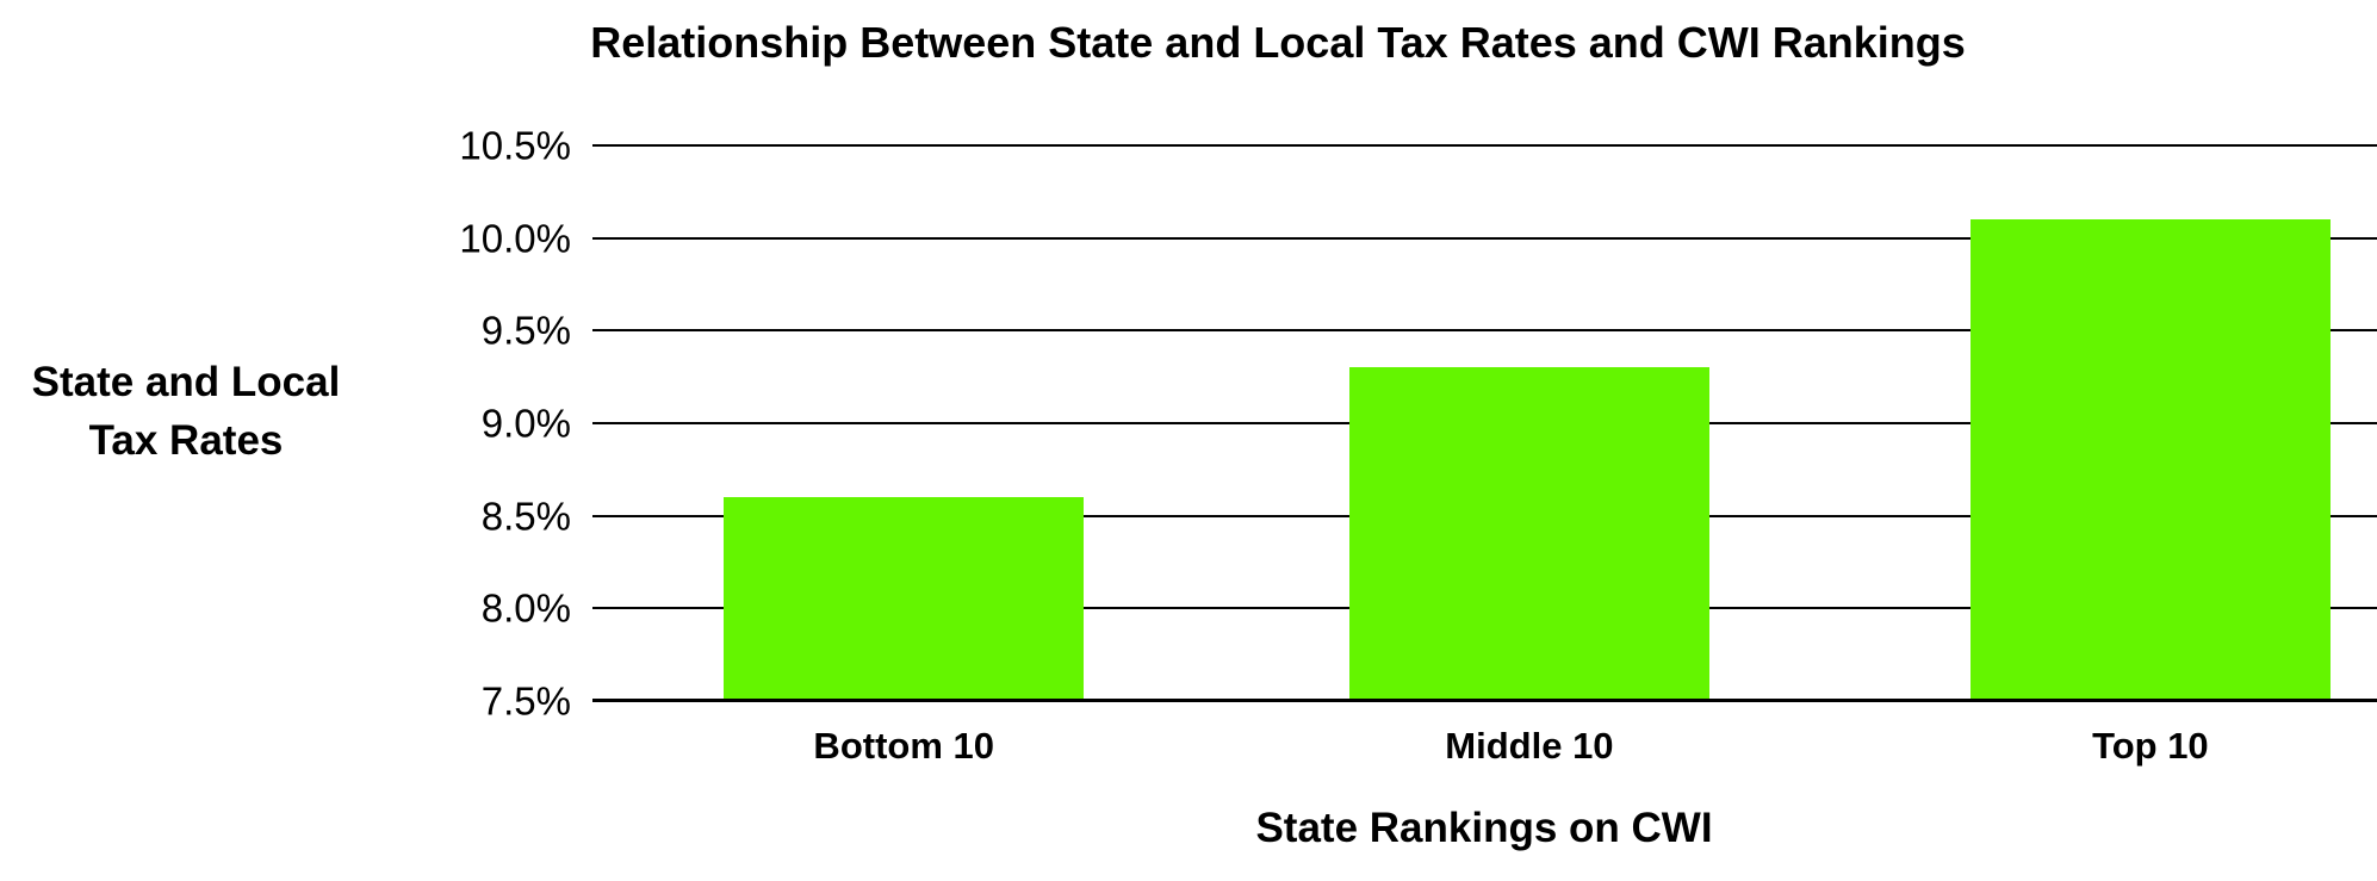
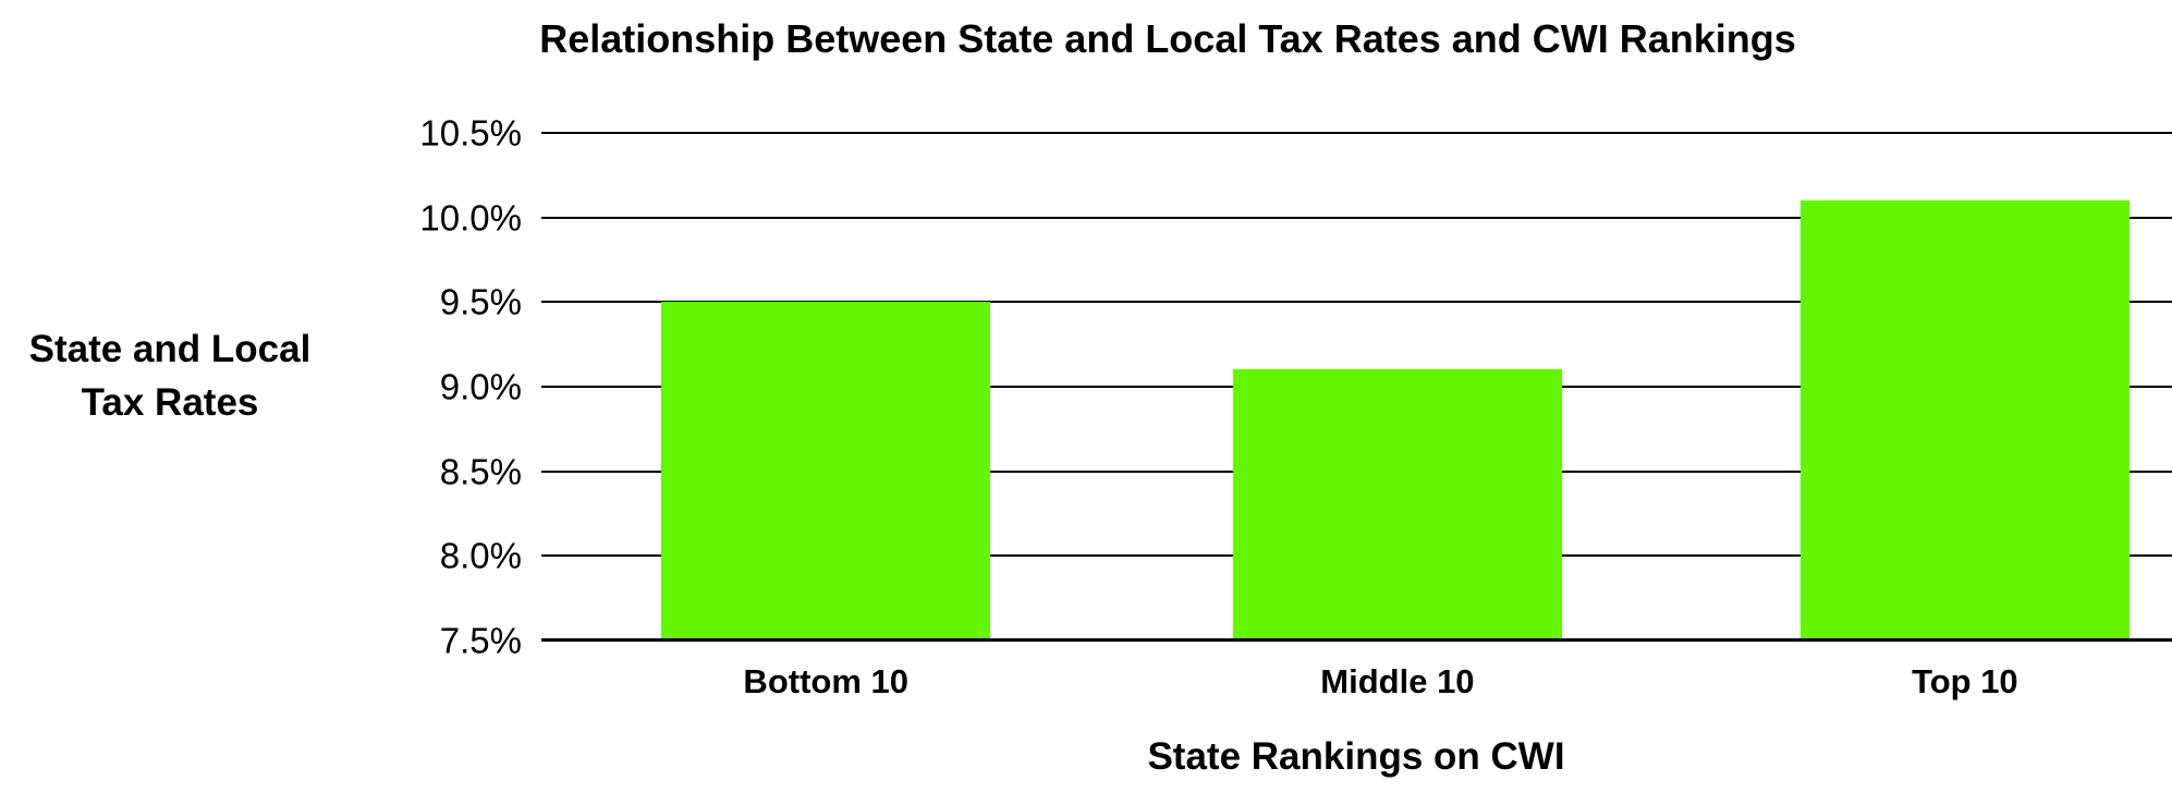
Bottom 10: 8.6% -> 9.5%
Middle 10: 9.3% -> 9.1%
